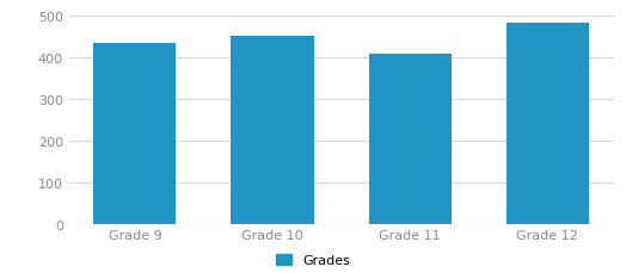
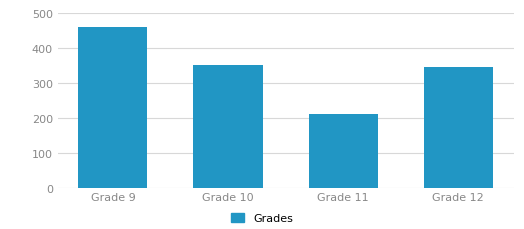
Grade 9: 435 -> 460
Grade 10: 452 -> 350
Grade 11: 408 -> 210
Grade 12: 482 -> 345
